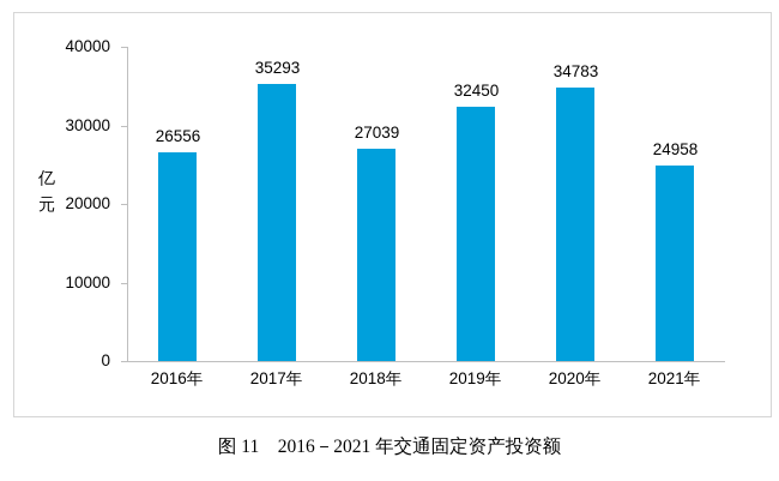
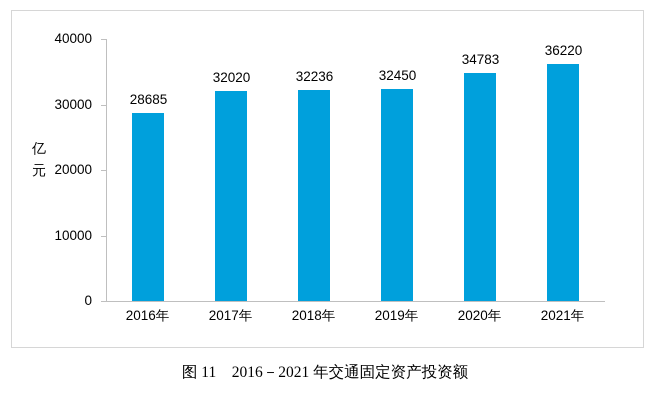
2016年: 26556 -> 28685
2017年: 35293 -> 32020
2018年: 27039 -> 32236
2021年: 24958 -> 36220
